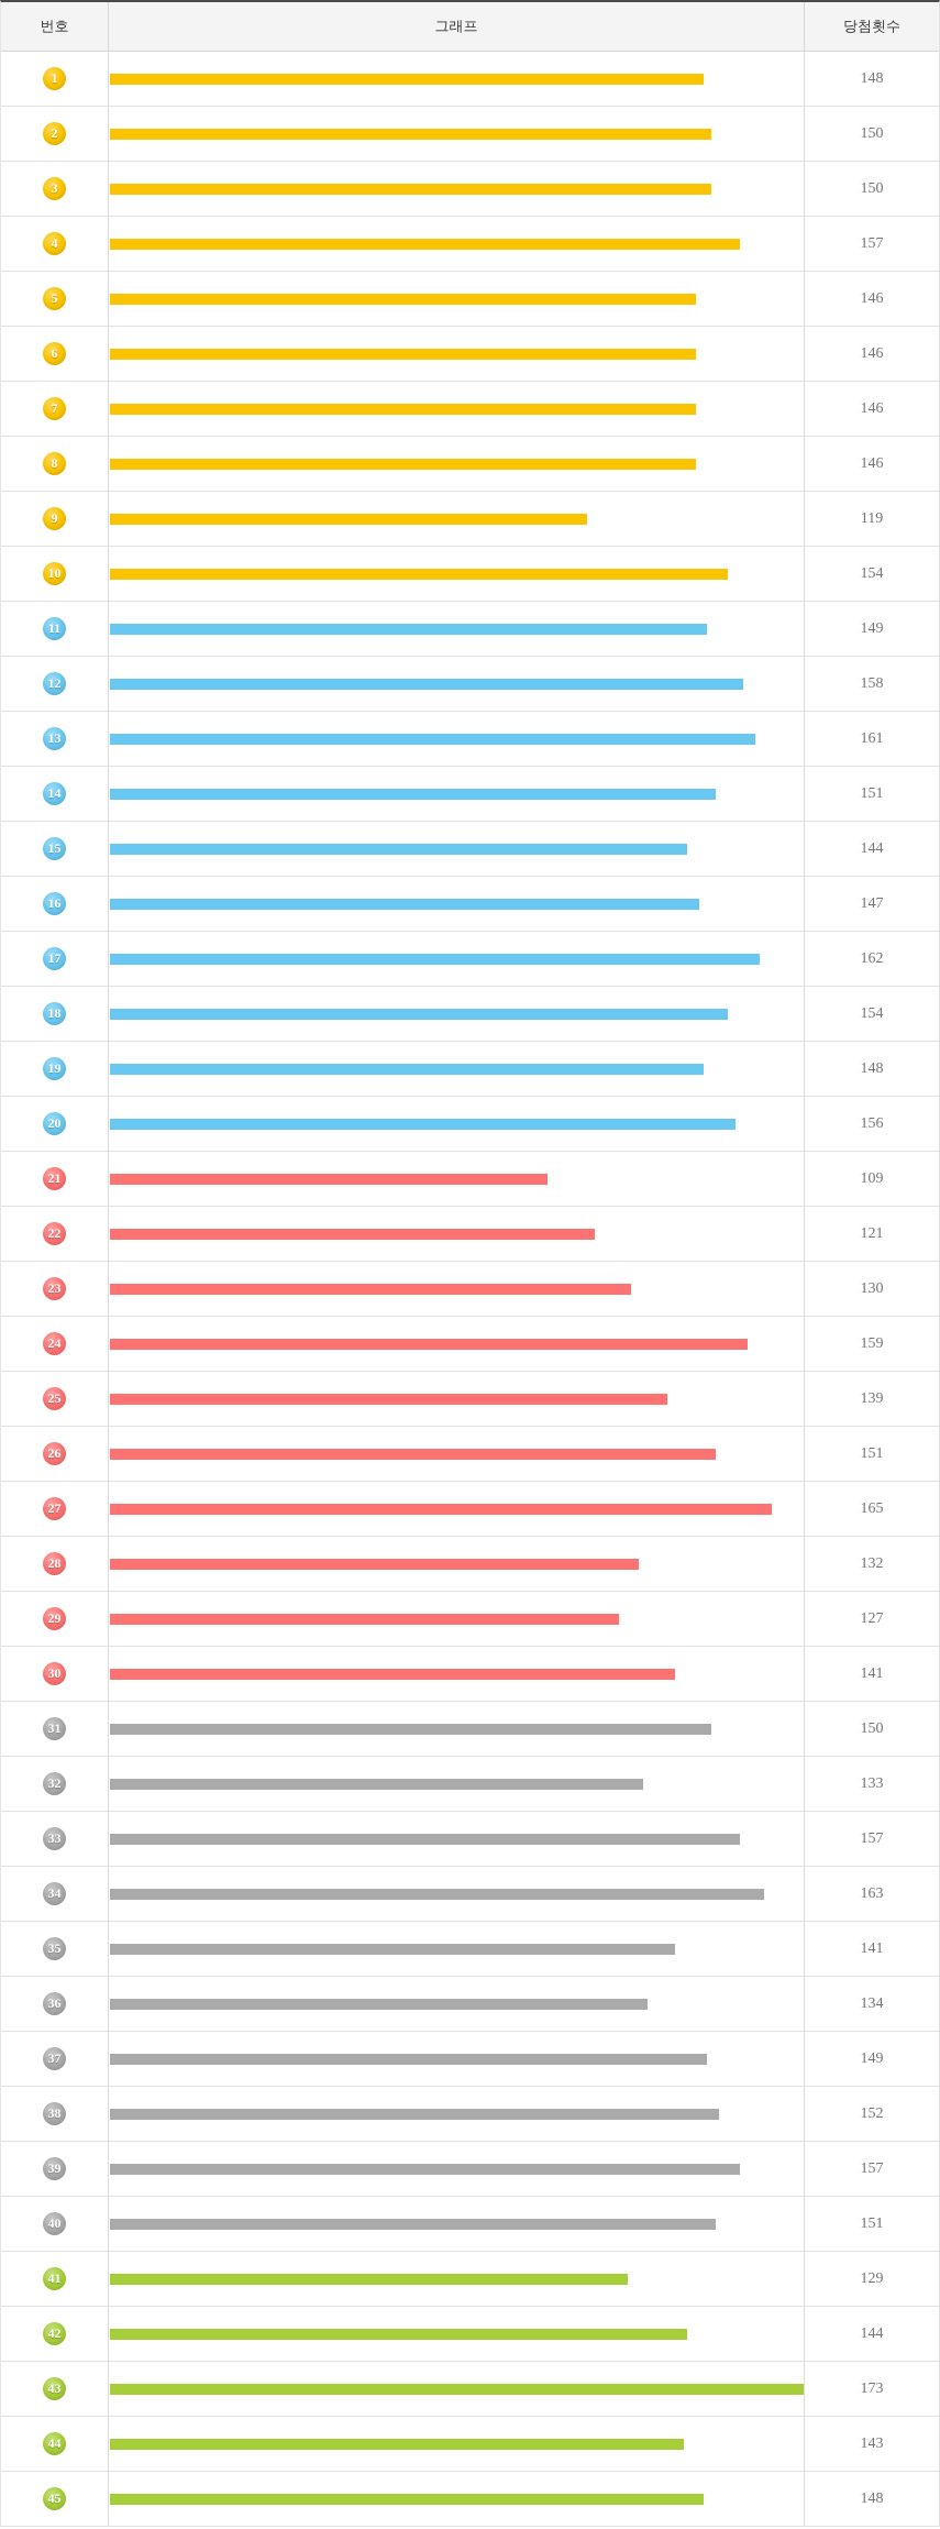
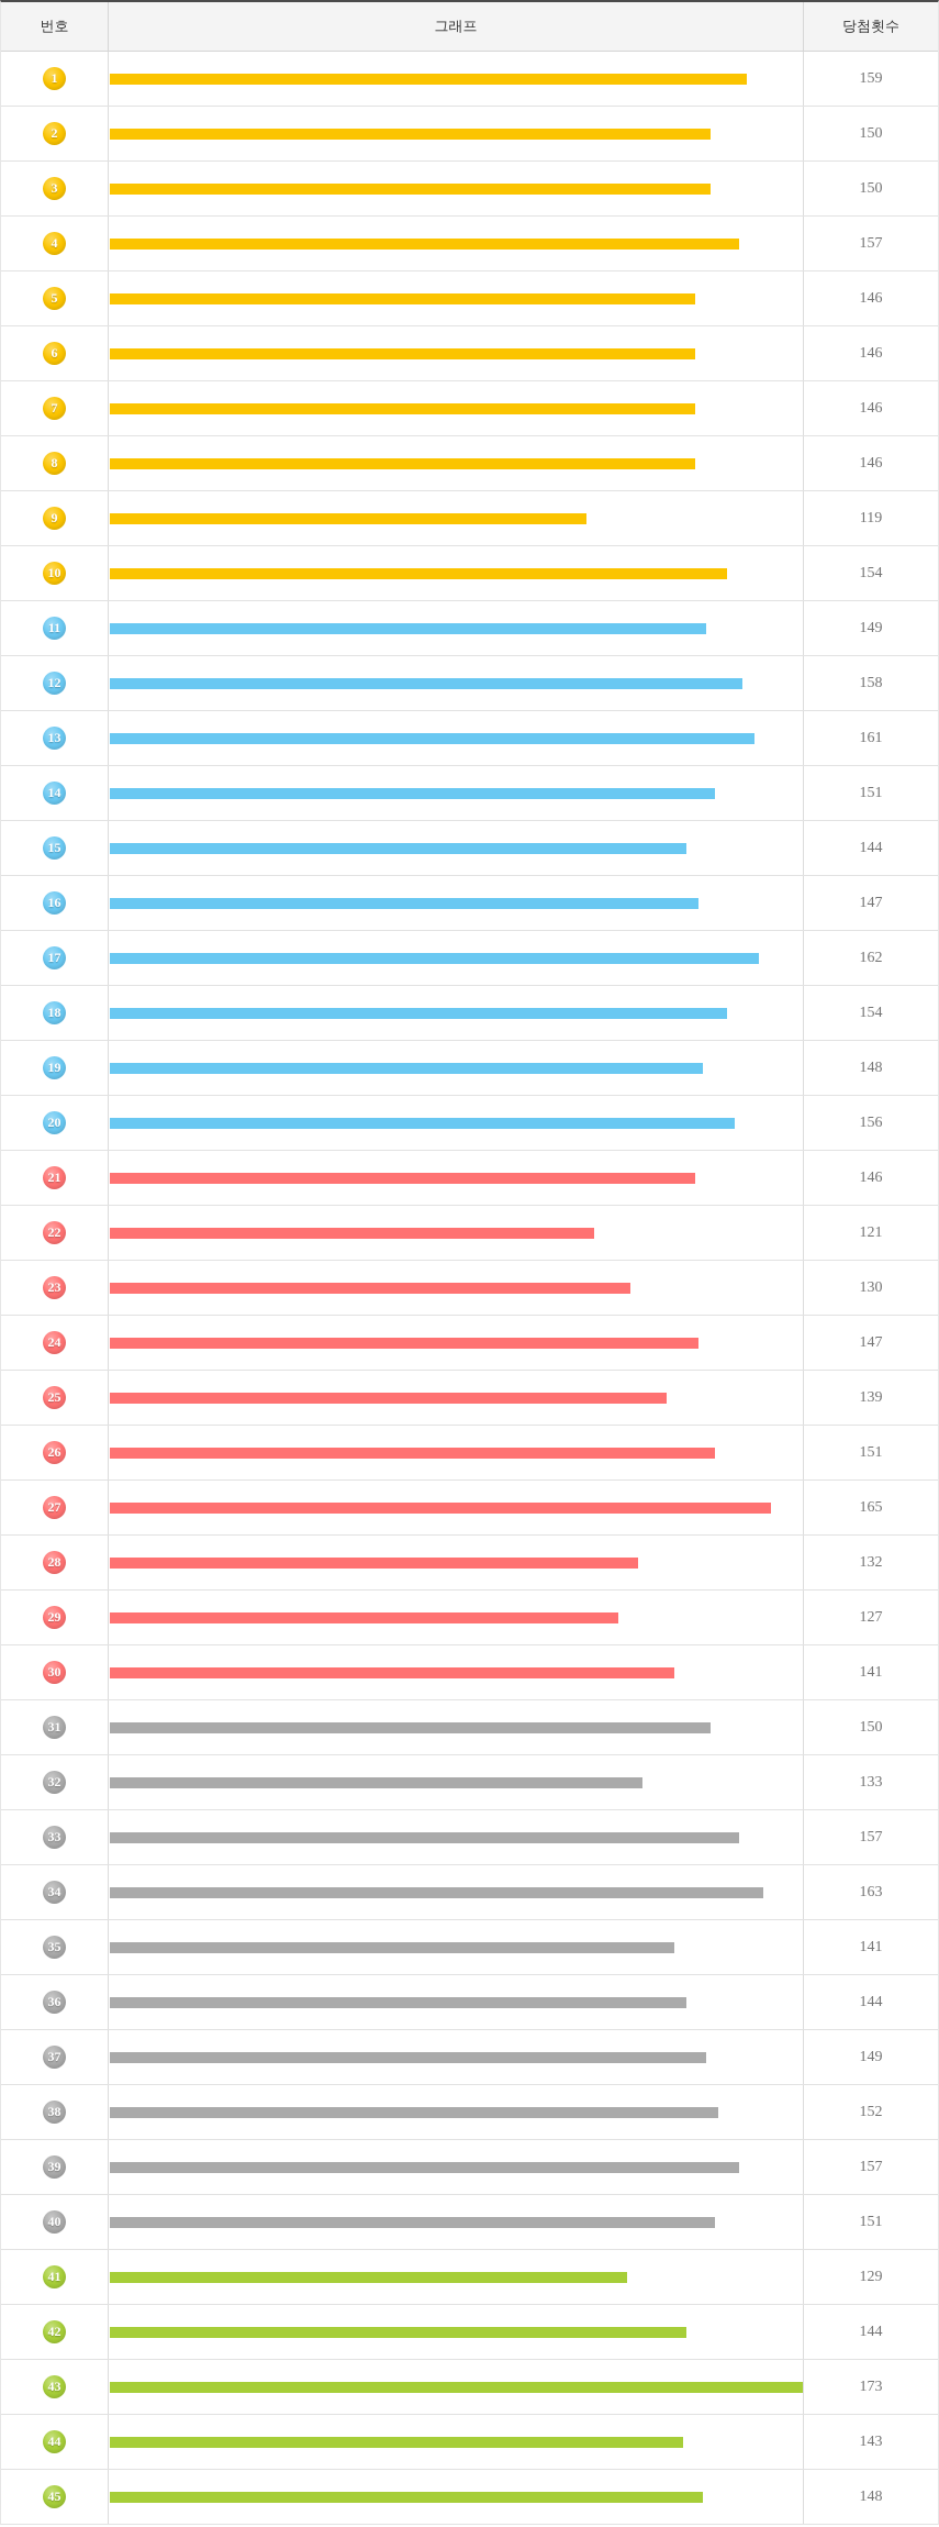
1: 148 -> 159
21: 109 -> 146
24: 159 -> 147
36: 134 -> 144
